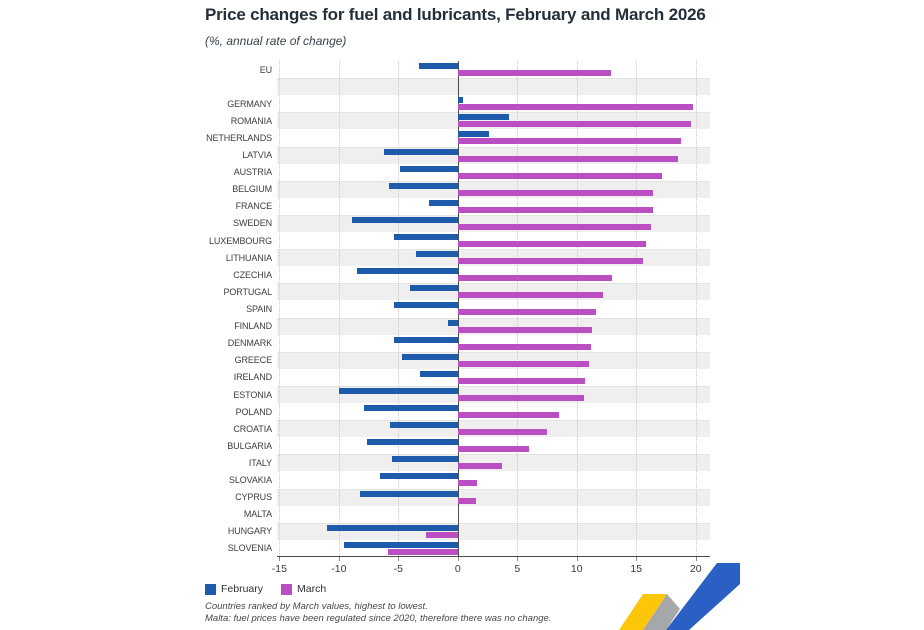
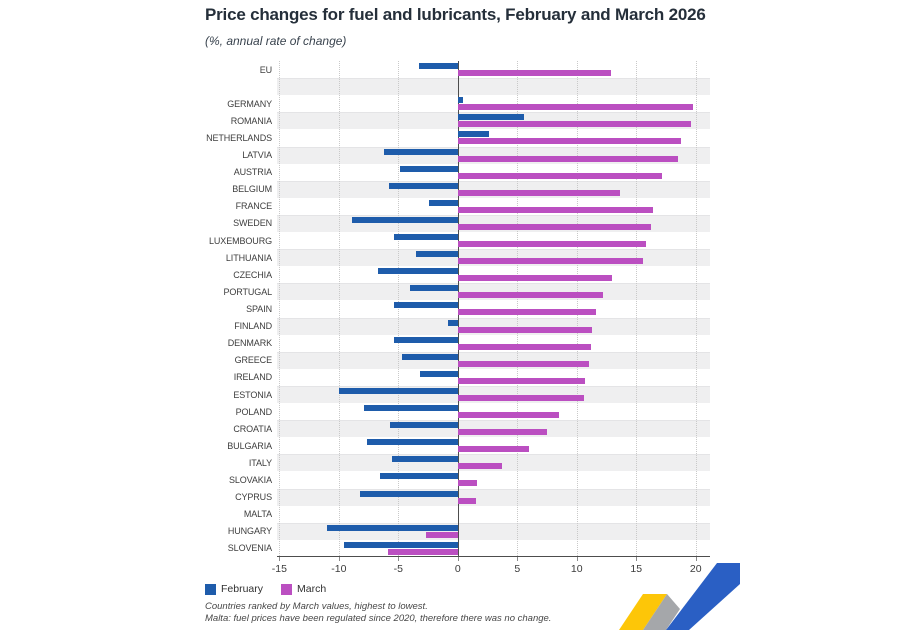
February/ROMANIA: 4.3 -> 5.6
March/BELGIUM: 16.4 -> 13.6
February/CZECHIA: -8.5 -> -6.7
